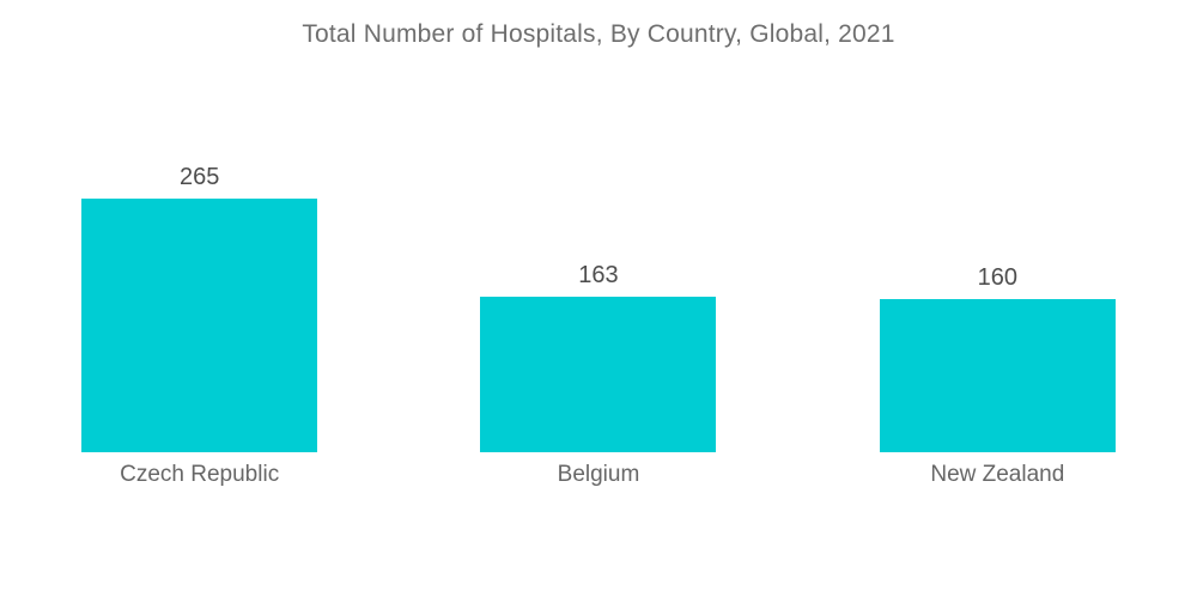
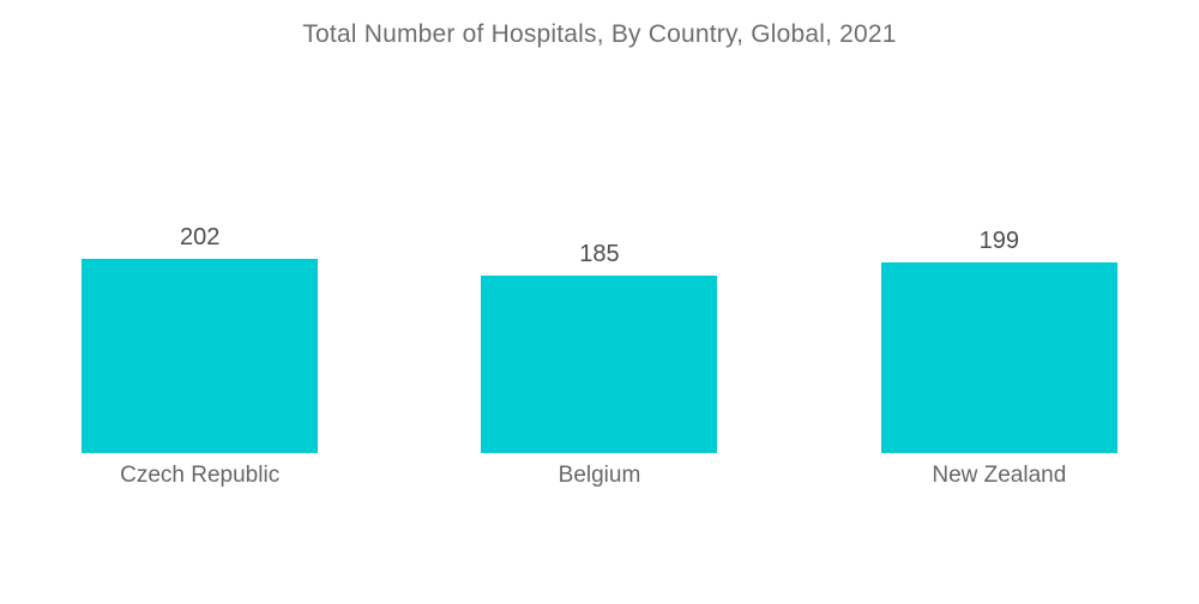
Czech Republic: 265 -> 202
Belgium: 163 -> 185
New Zealand: 160 -> 199
